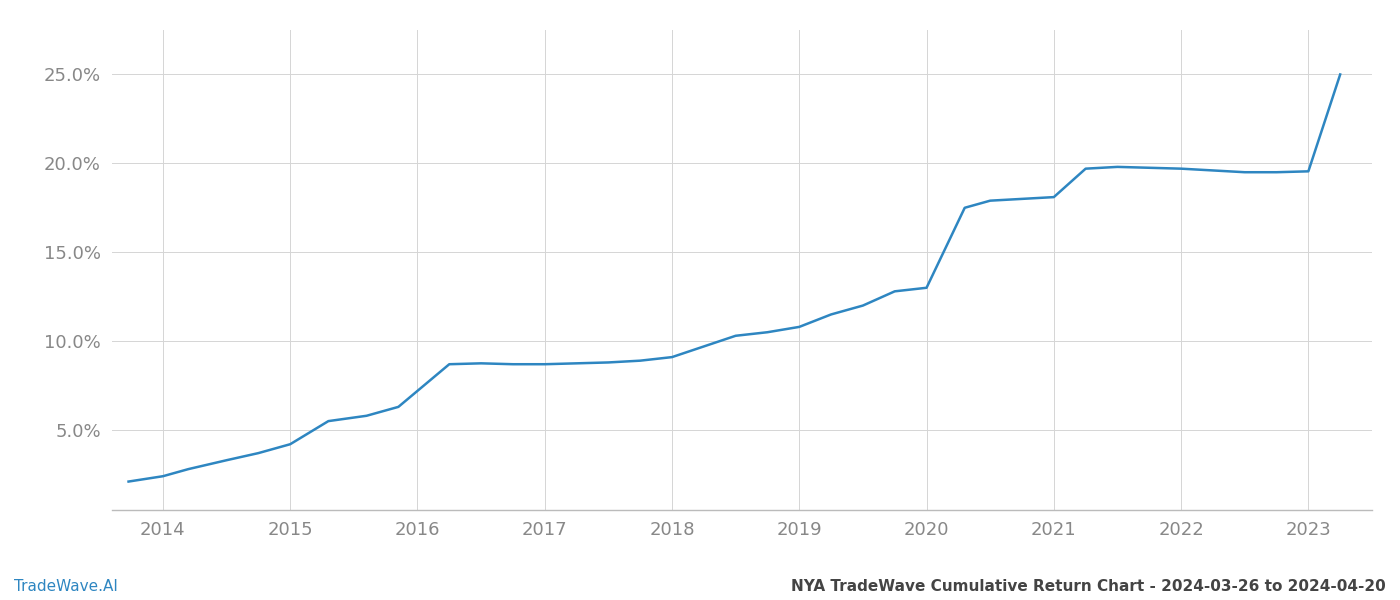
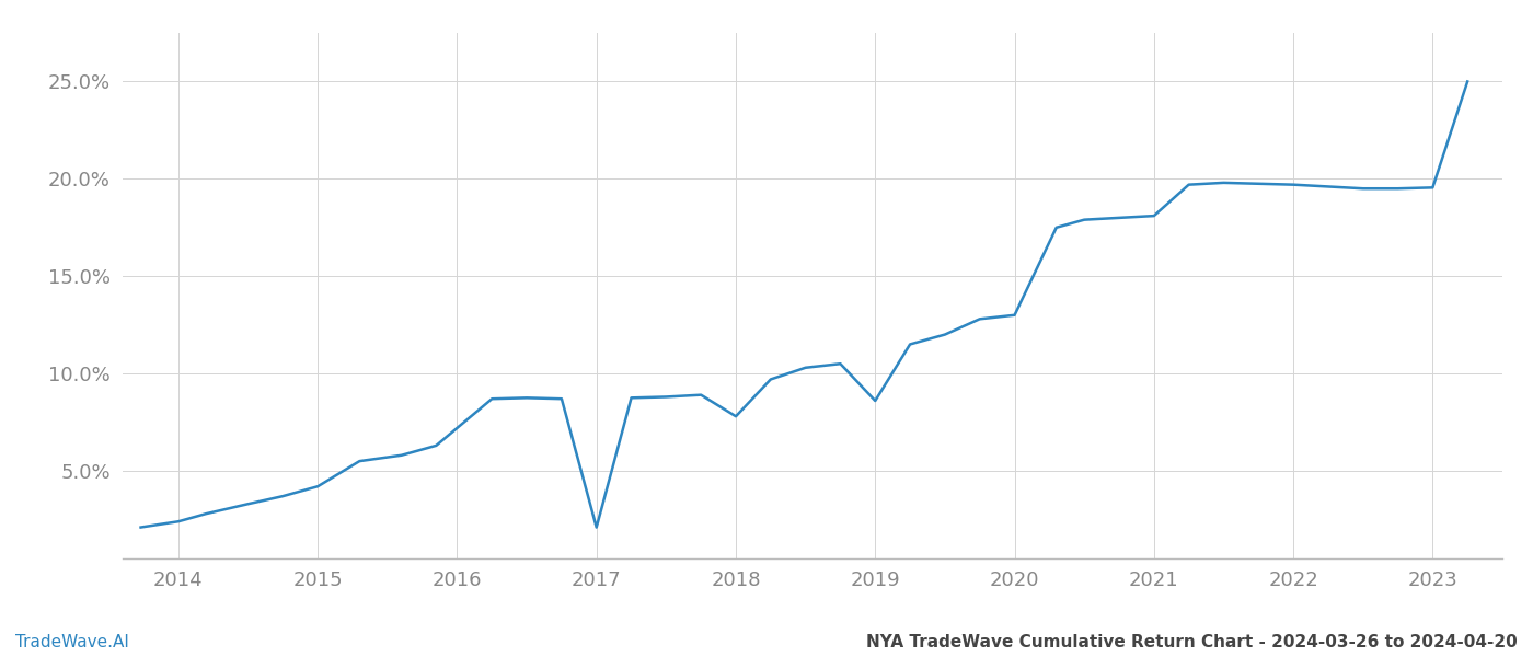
2017: 8.7% -> 2.1%
2018: 9.1% -> 7.8%
2019: 10.8% -> 8.6%
